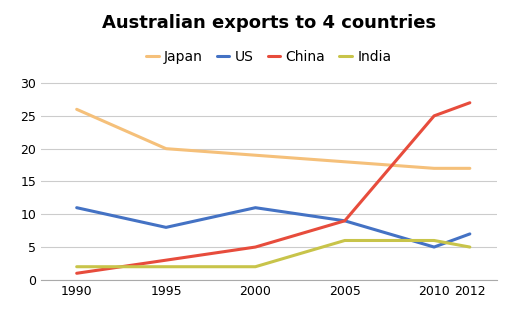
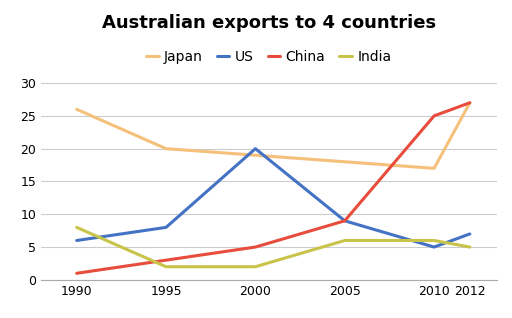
US/1990: 11 -> 6
India/1990: 2 -> 8
US/2000: 11 -> 20
Japan/2012: 17 -> 27
